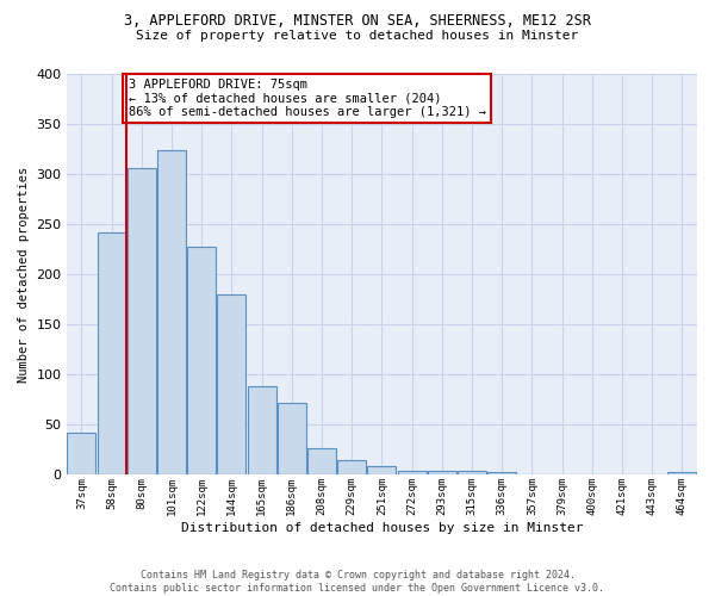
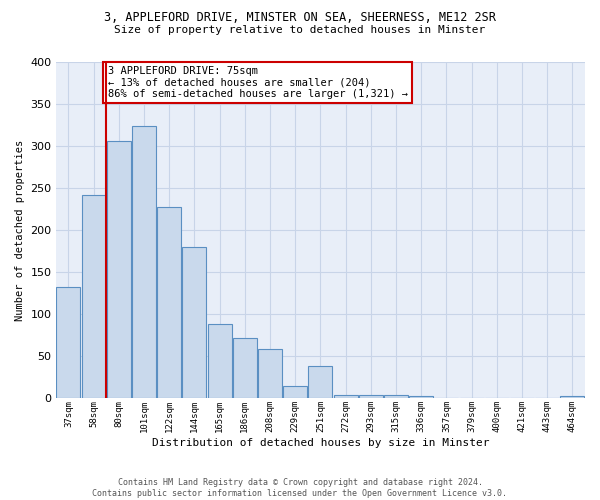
37sqm: 42 -> 132
208sqm: 26 -> 58
251sqm: 9 -> 38
